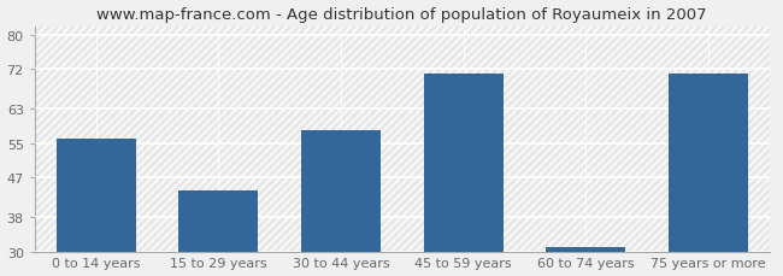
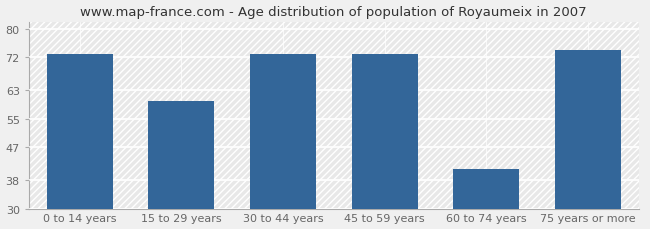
0 to 14 years: 56 -> 73
15 to 29 years: 44 -> 60
30 to 44 years: 58 -> 73
45 to 59 years: 71 -> 73
60 to 74 years: 31 -> 41
75 years or more: 71 -> 74
